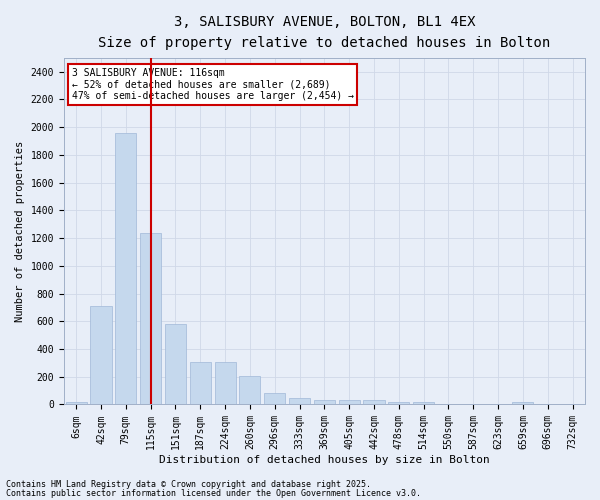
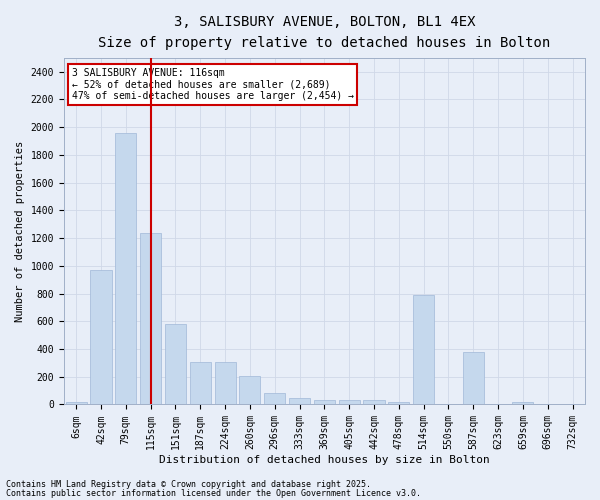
42sqm: 710 -> 970
514sqm: 20 -> 790
587sqm: 0 -> 380
